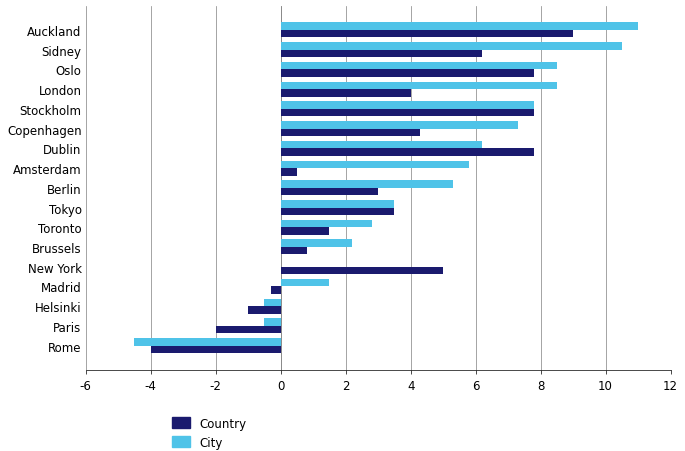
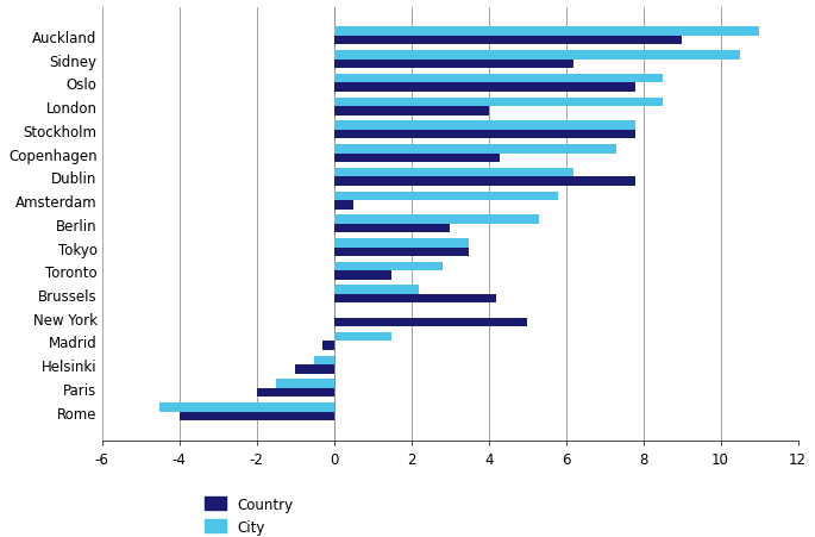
Country/Brussels: 0.8 -> 4.2
City/Paris: -0.5 -> -1.5
